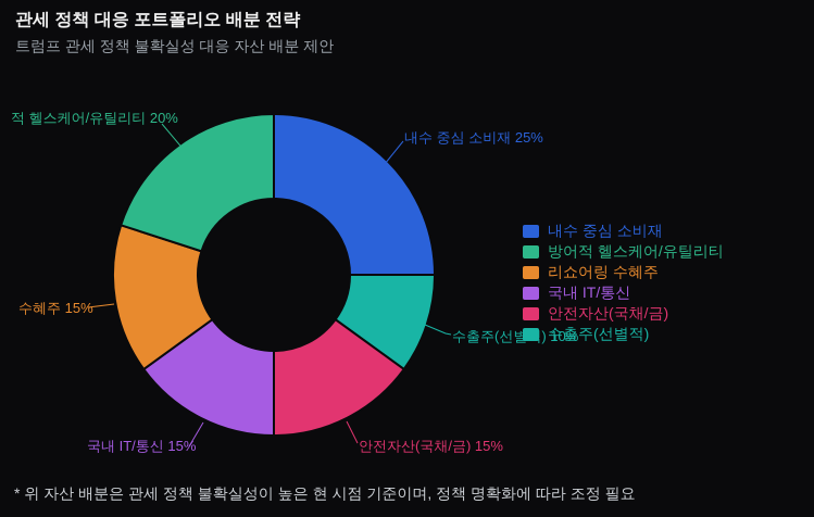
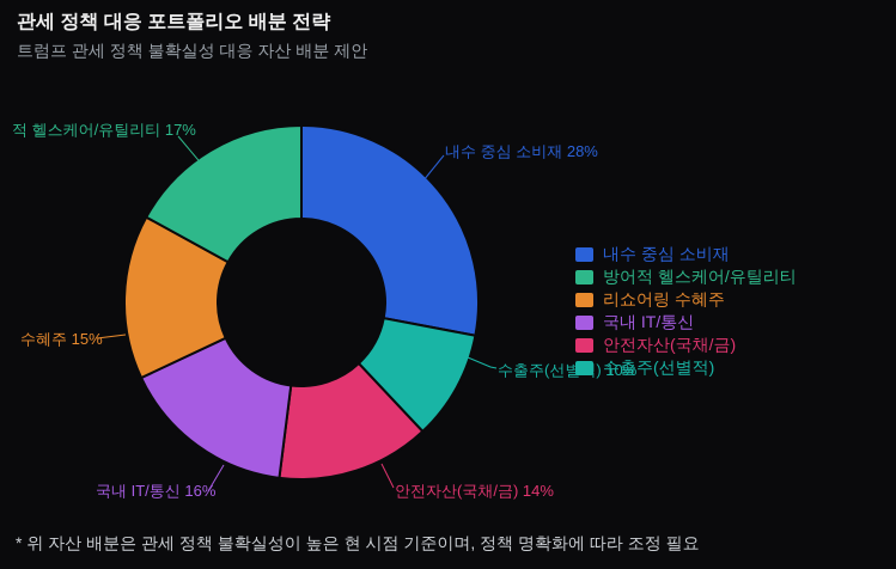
내수 중심 소비재: 25% -> 28%
방어적 헬스케어/유틸리티: 20% -> 17%
국내 IT/통신: 15% -> 16%
안전자산(국채/금): 15% -> 14%
